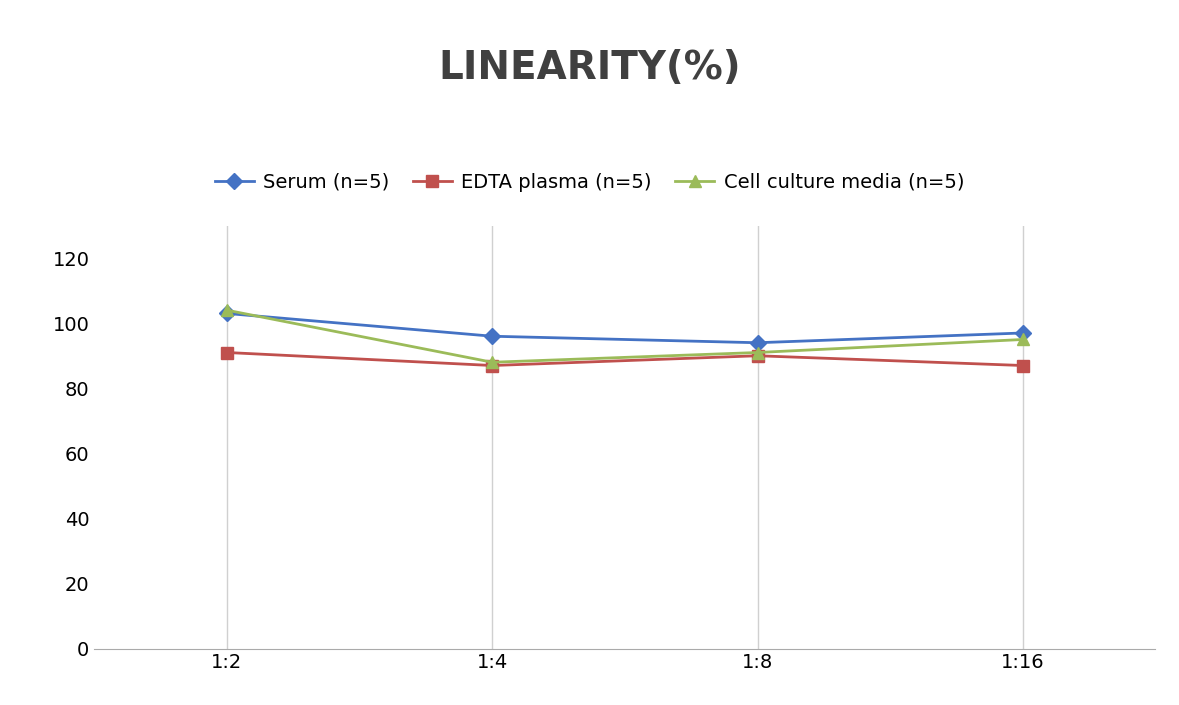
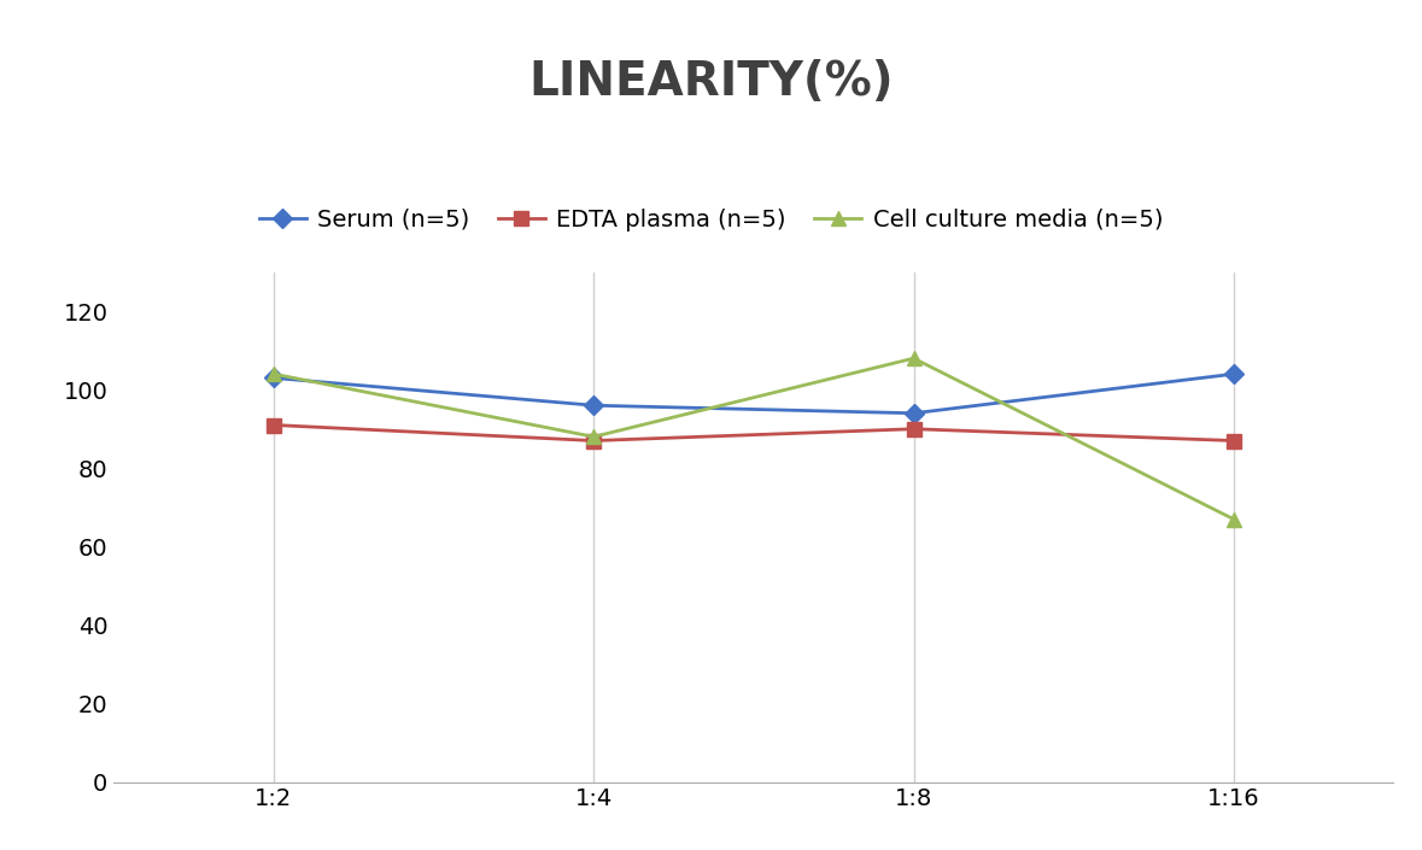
Cell culture media (n=5)/1:8: 91 -> 108
Serum (n=5)/1:16: 97 -> 104
Cell culture media (n=5)/1:16: 95 -> 67
